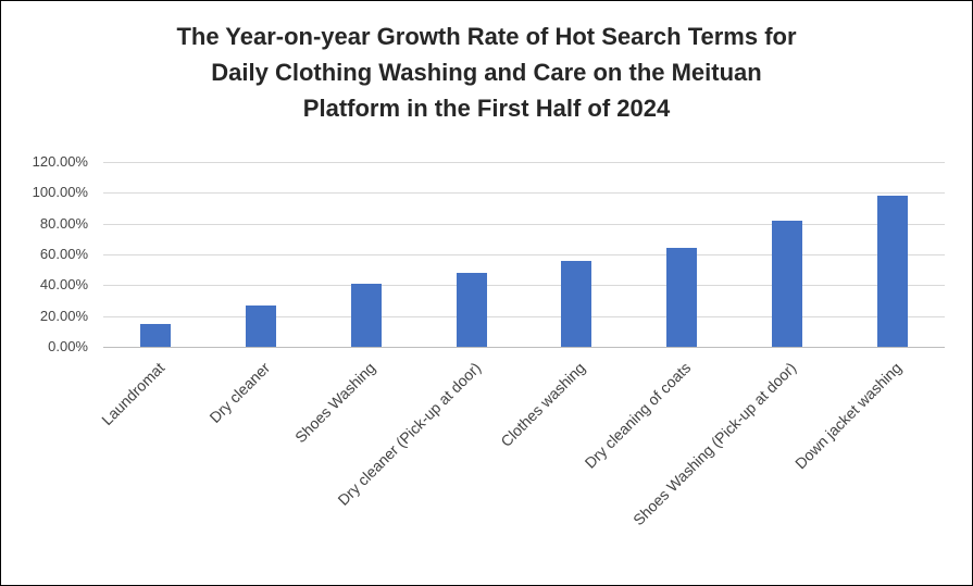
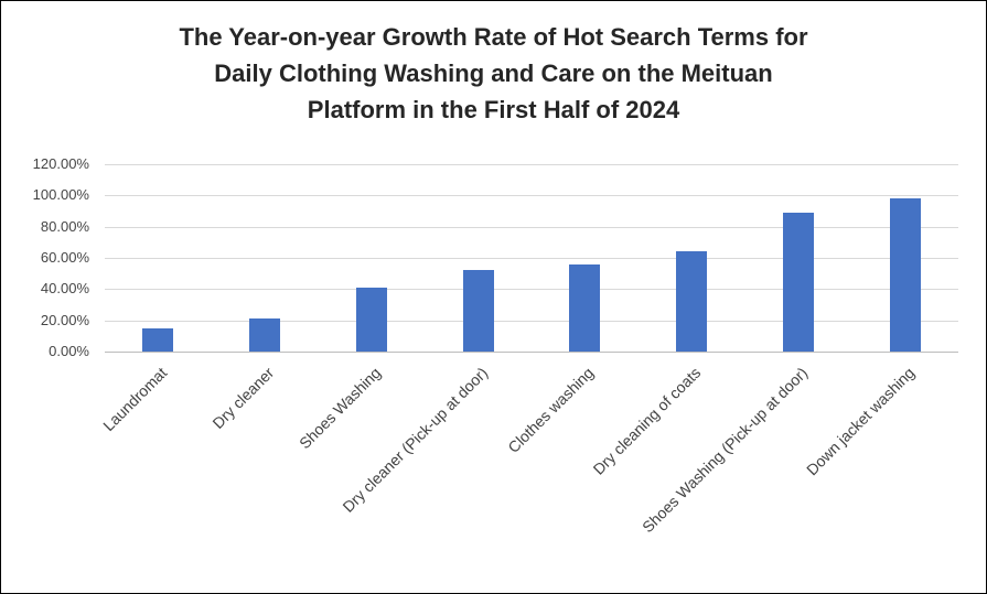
Dry cleaner: 27% -> 21%
Dry cleaner (Pick-up at door): 48% -> 52%
Shoes Washing (Pick-up at door): 82% -> 89%
